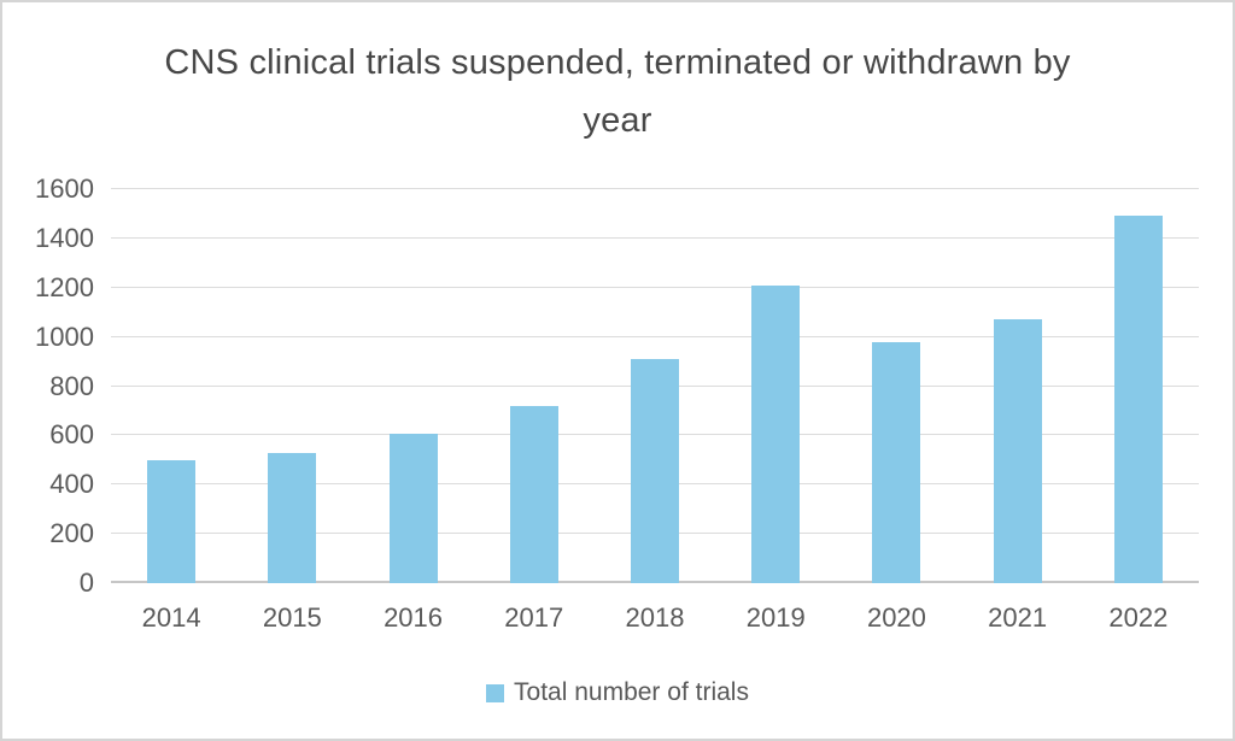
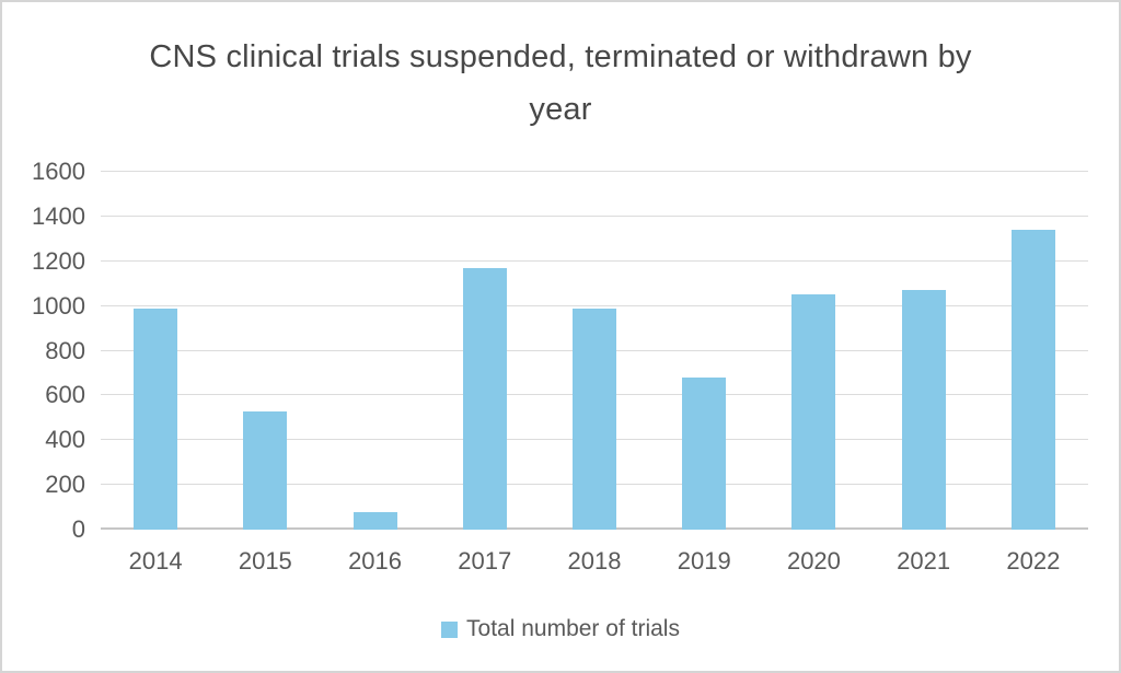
2014: 500 -> 990
2016: 600 -> 80
2017: 720 -> 1170
2018: 910 -> 990
2019: 1210 -> 680
2020: 980 -> 1050
2022: 1490 -> 1340
